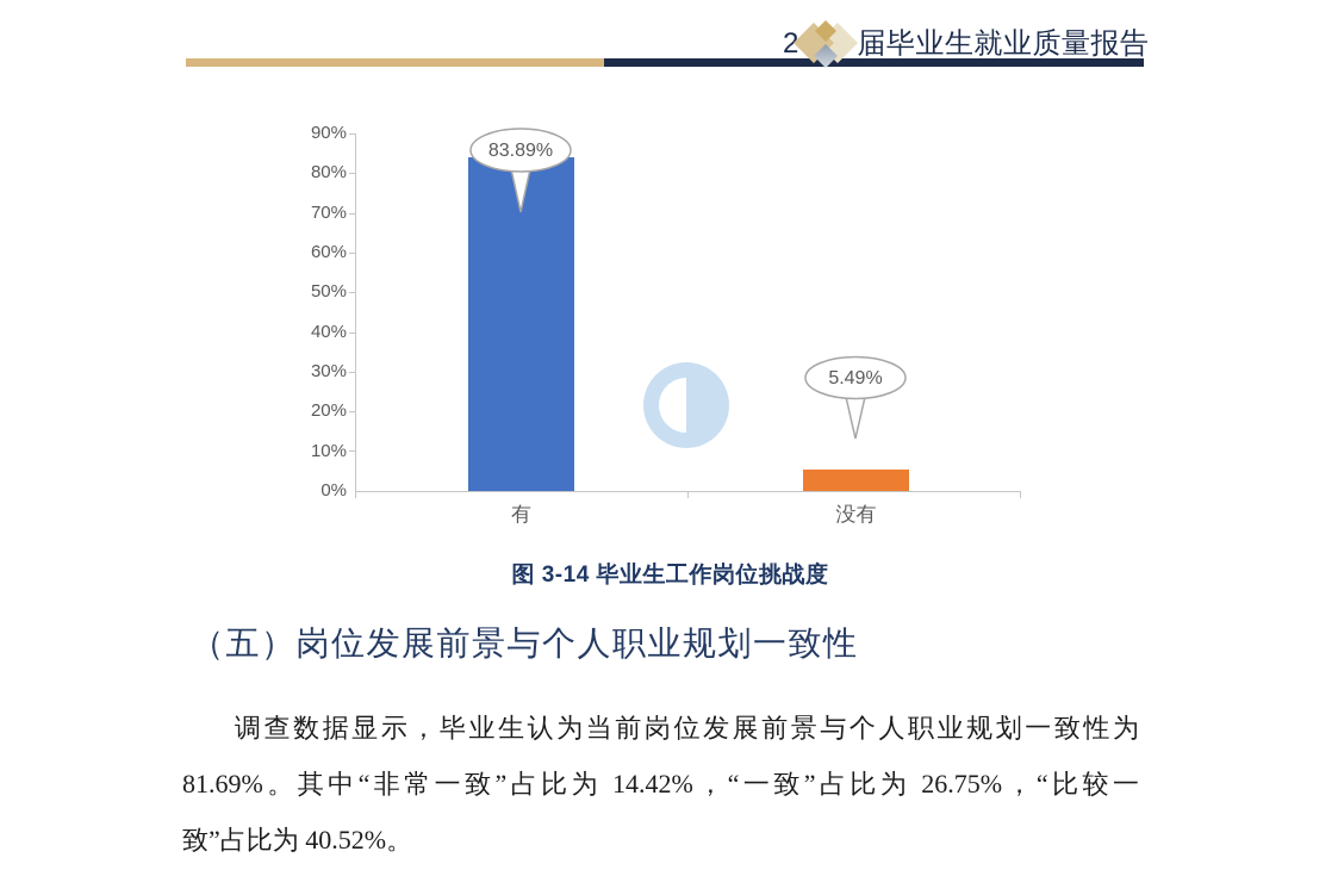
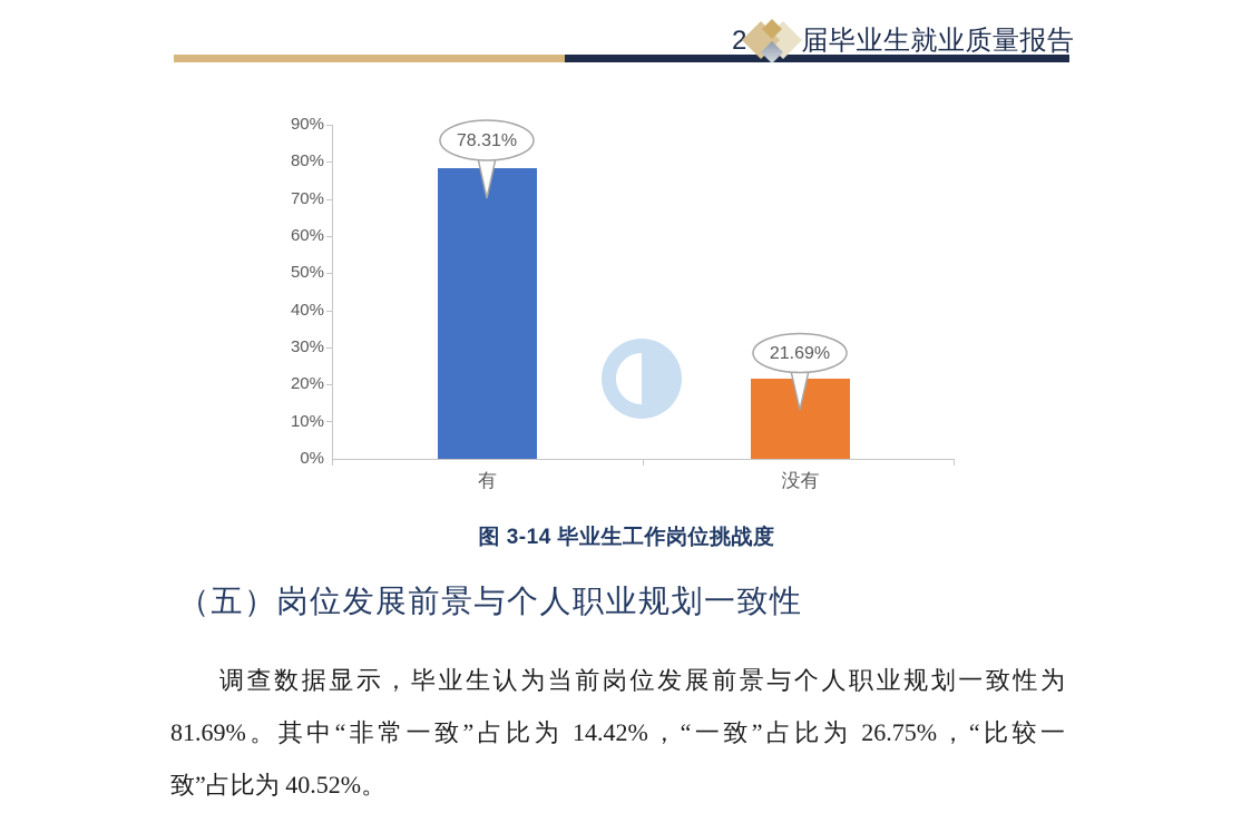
有: 83.89% -> 78.31%
没有: 5.49% -> 21.69%
